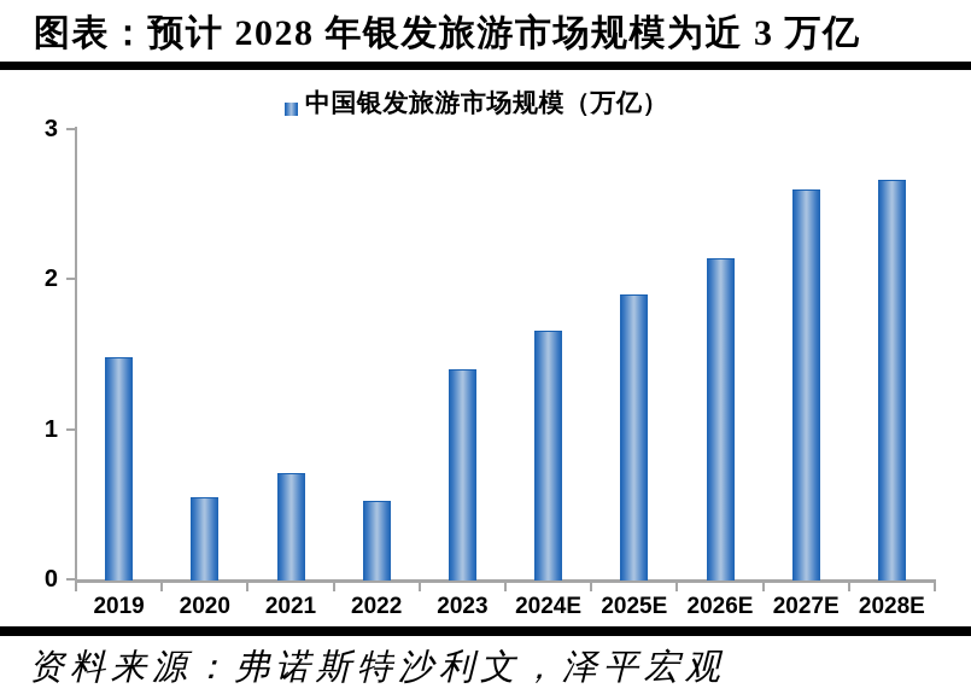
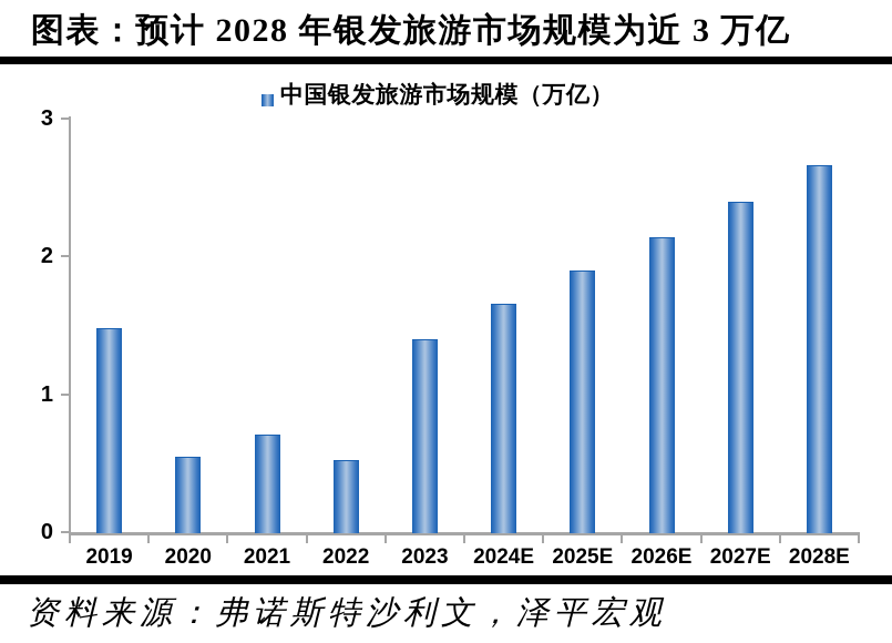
2027E: 2.60 -> 2.40
